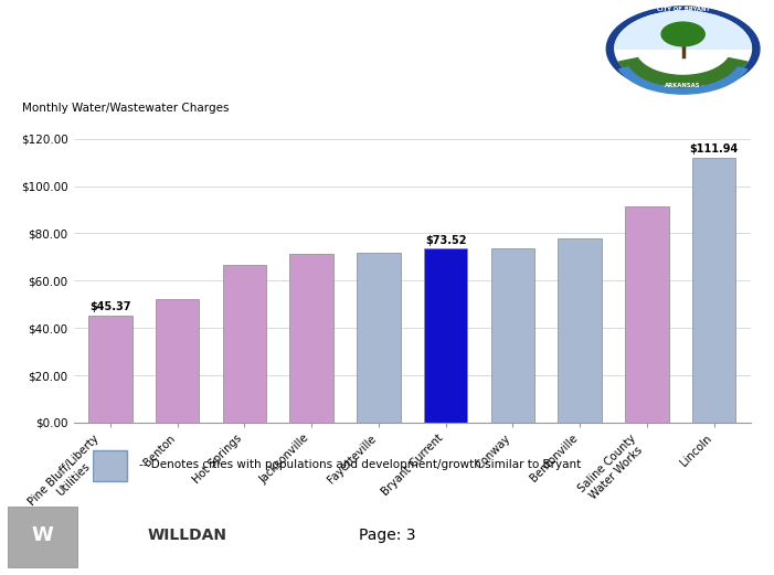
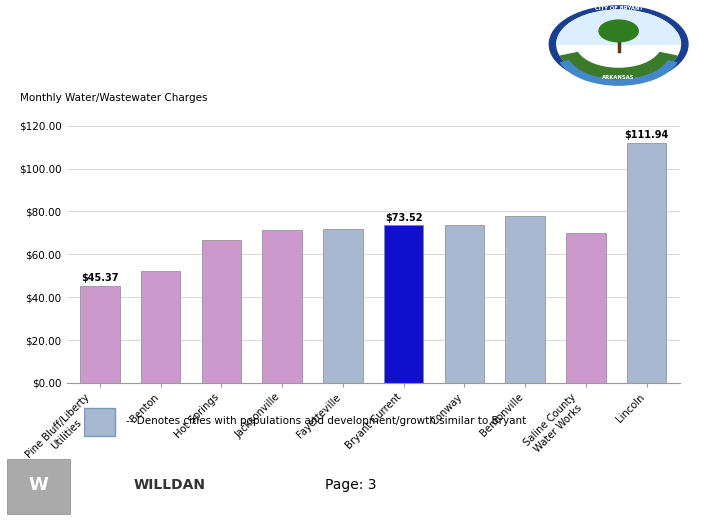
Saline County Water Works: $91.5 -> $70.0
